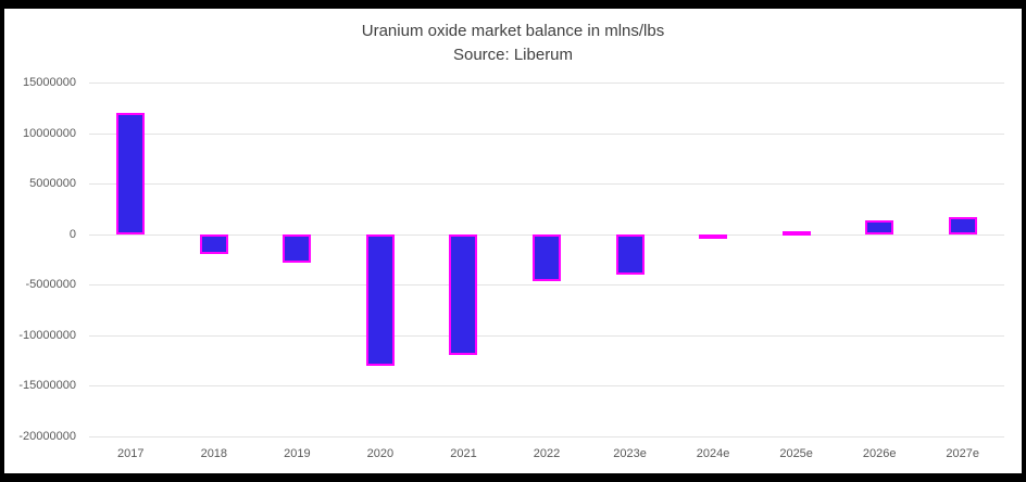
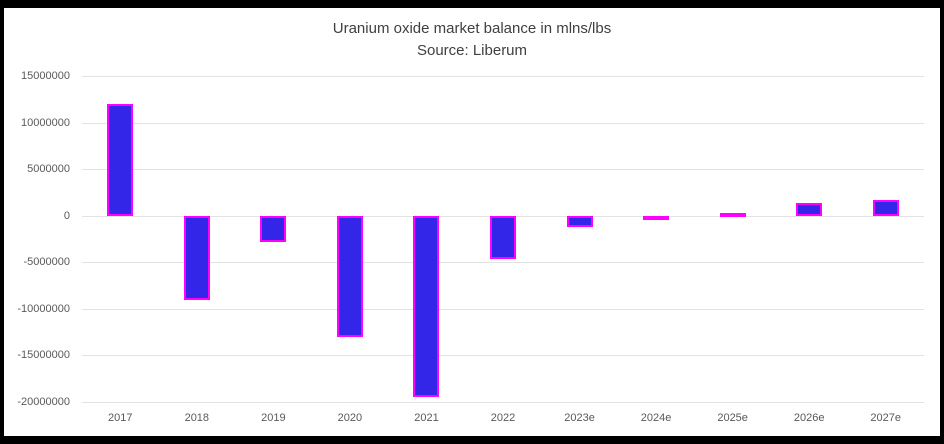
2018: -2000000 -> -9000000
2021: -12000000 -> -20000000
2023e: -4000000 -> -1000000
